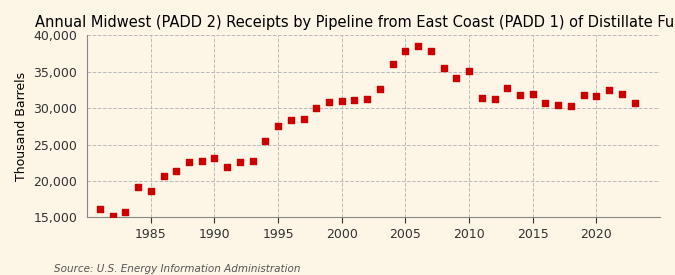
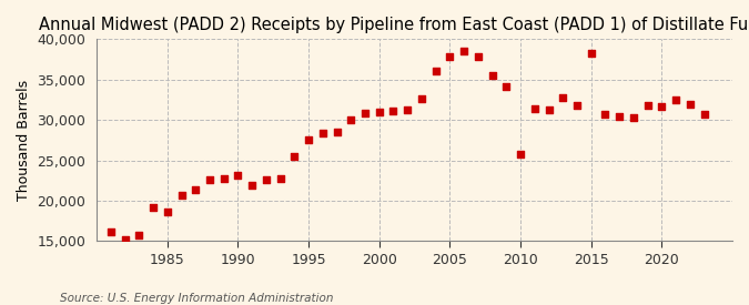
2010: 35,100 -> 25,800
2015: 31,900 -> 38,200
